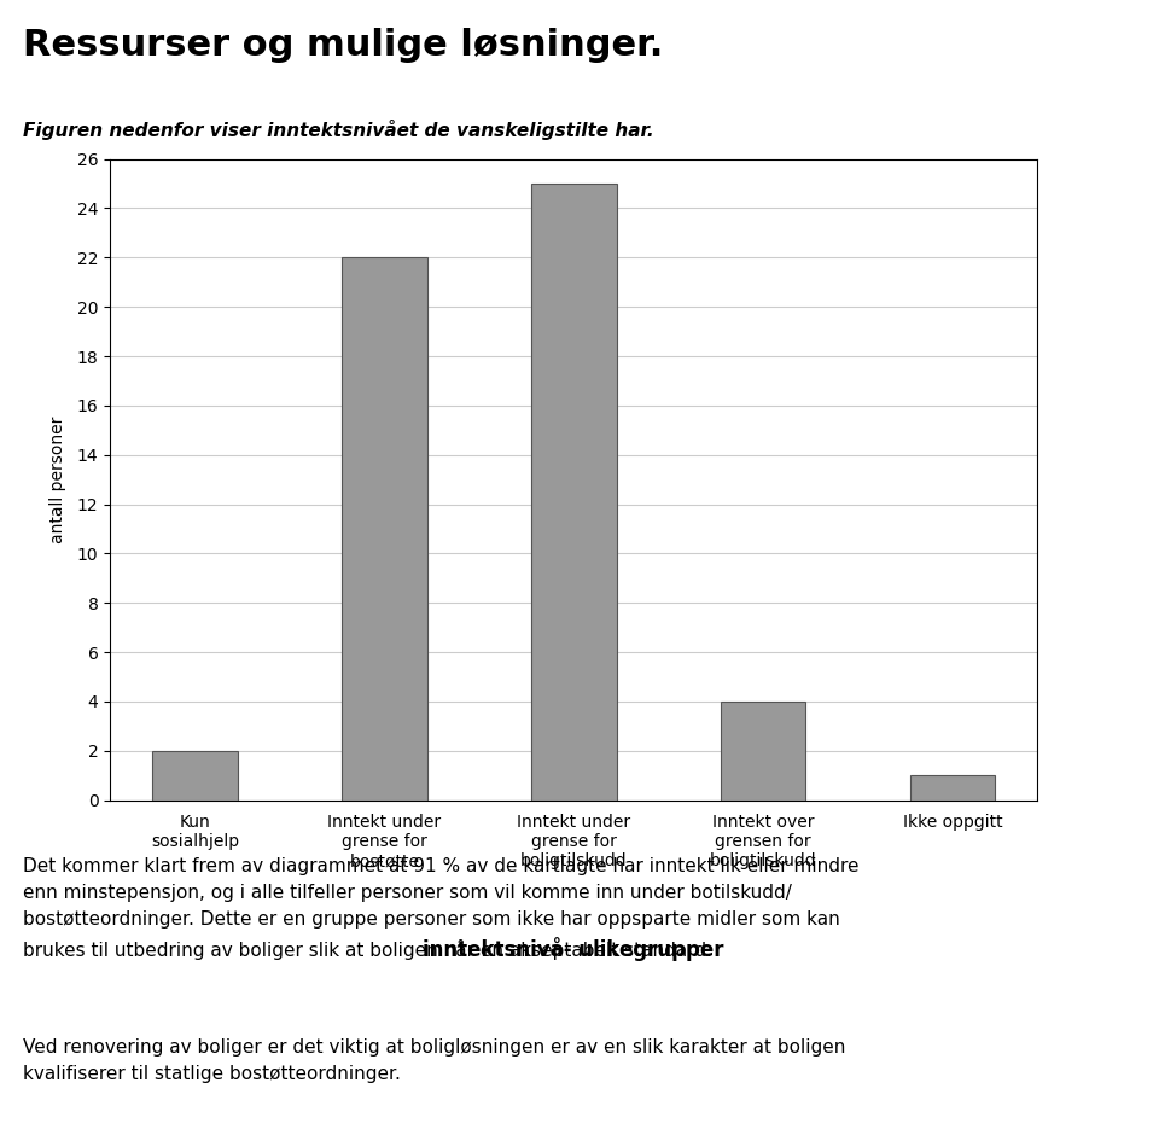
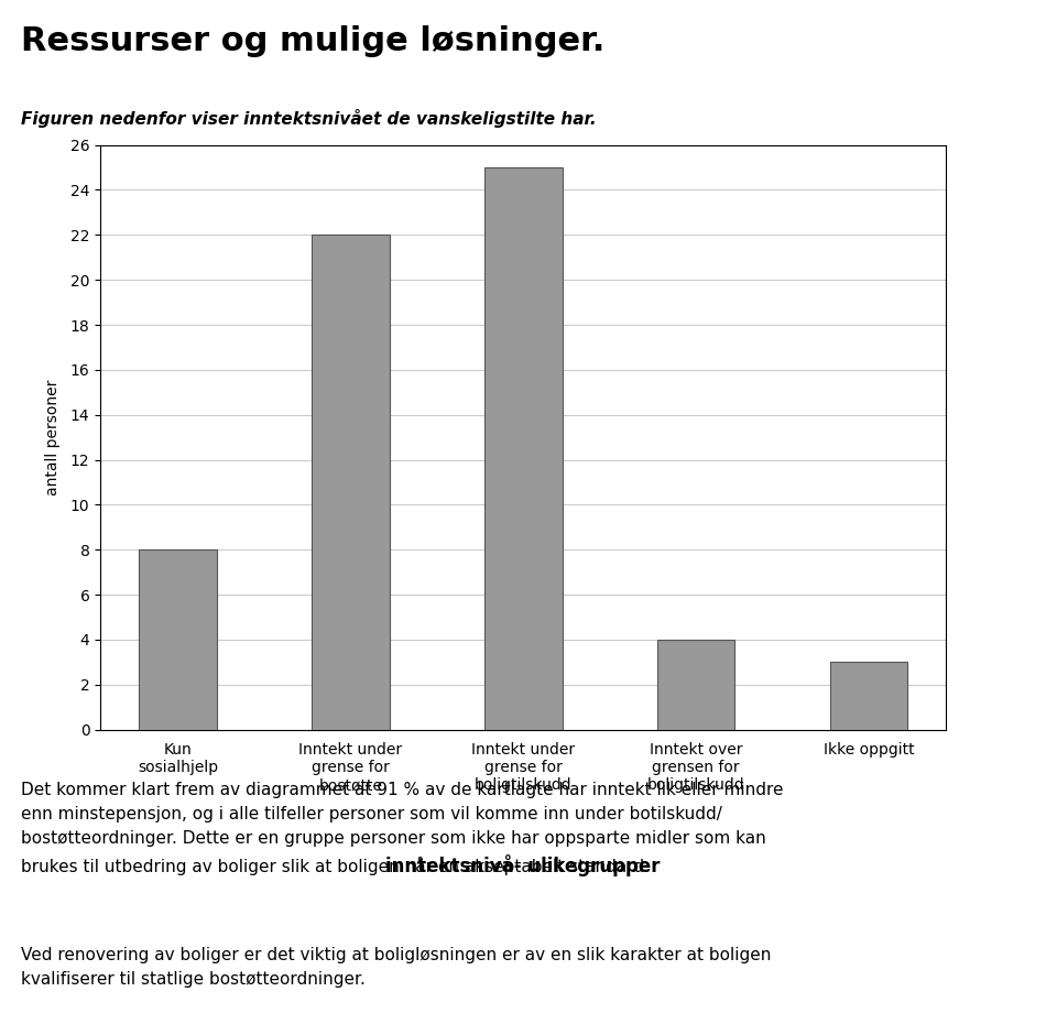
Kun sosialhjelp: 2 -> 8
Ikke oppgitt: 1 -> 3
